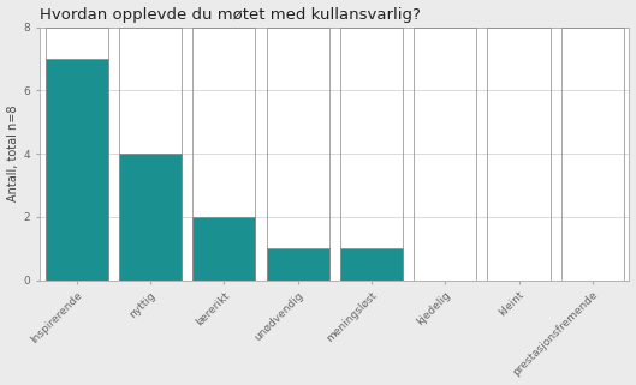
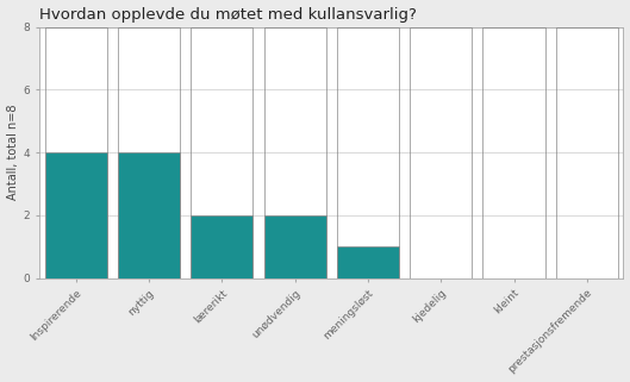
Inspirerende: 7 -> 4
unødvendig: 1 -> 2
